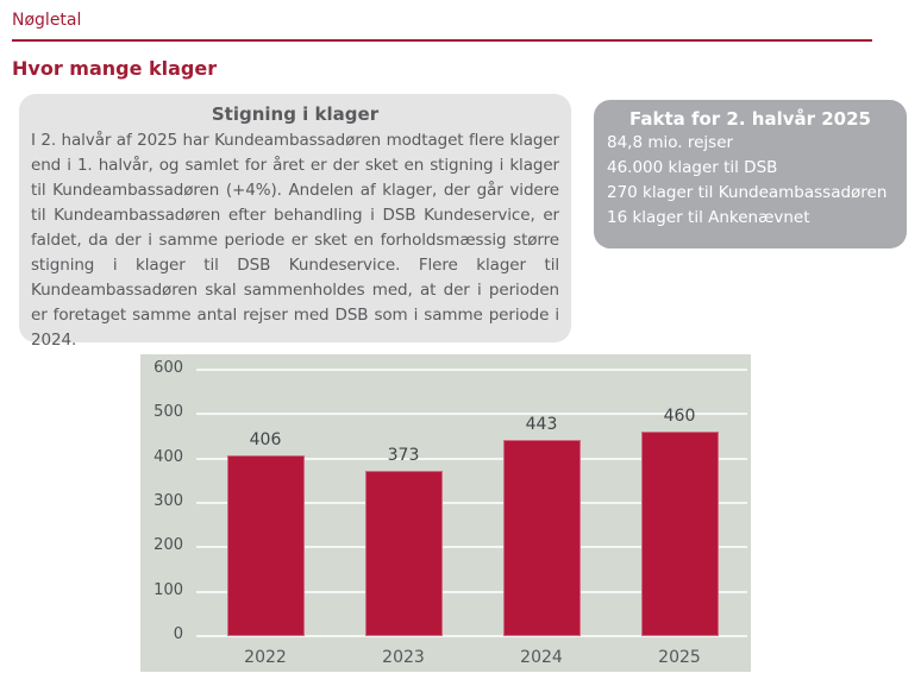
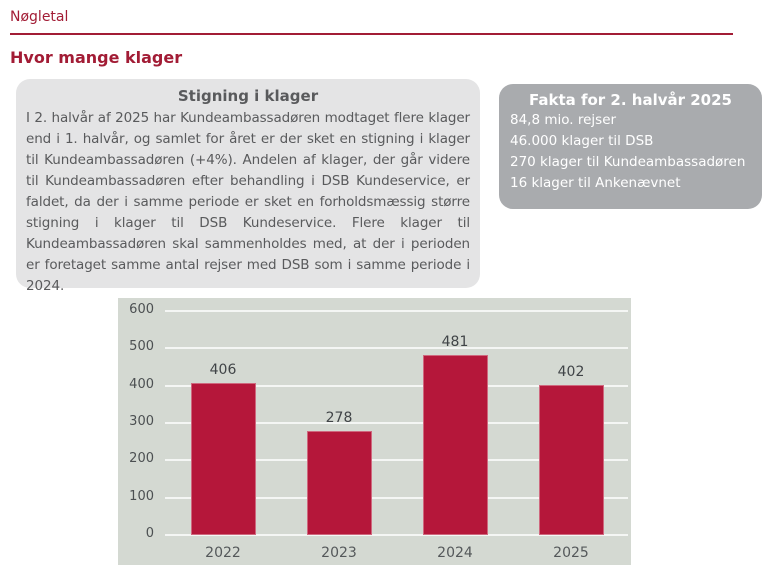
2023: 373 -> 278
2024: 443 -> 481
2025: 460 -> 402
